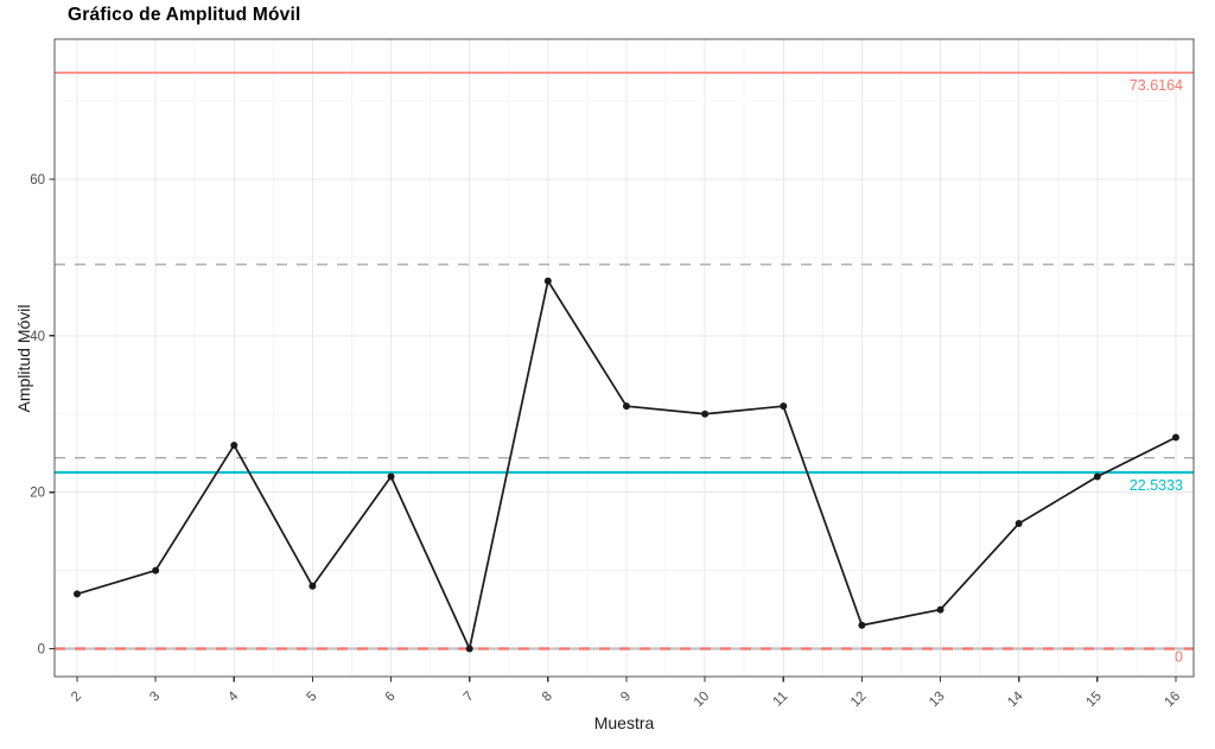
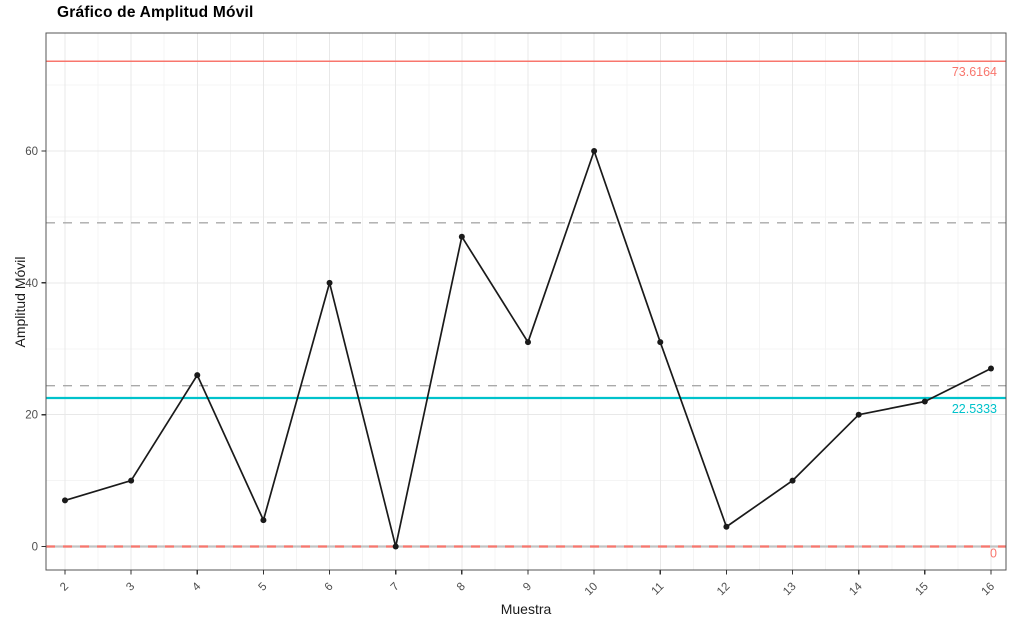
5: 8 -> 4
6: 22 -> 40
10: 30 -> 60
13: 5 -> 10
14: 16 -> 20
